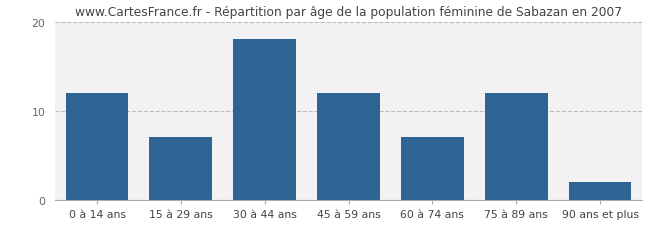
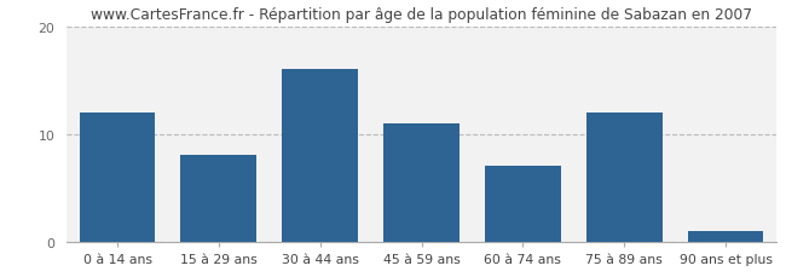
15 à 29 ans: 7 -> 8
30 à 44 ans: 18 -> 16
45 à 59 ans: 12 -> 11
90 ans et plus: 2 -> 1
